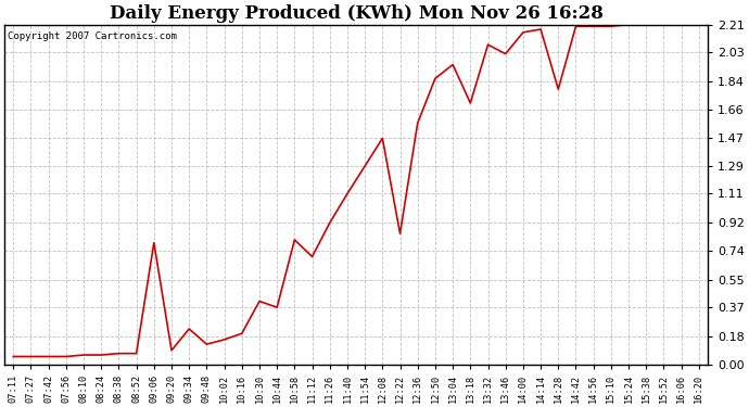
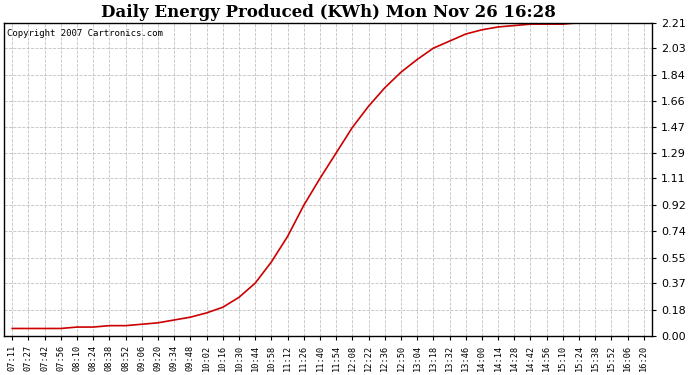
09:06: 0.79 -> 0.08
09:34: 0.23 -> 0.11
10:30: 0.41 -> 0.27
10:58: 0.81 -> 0.52
12:22: 0.85 -> 1.62
12:36: 1.57 -> 1.75
13:18: 1.70 -> 2.03
13:46: 2.02 -> 2.13
14:28: 1.79 -> 2.19
